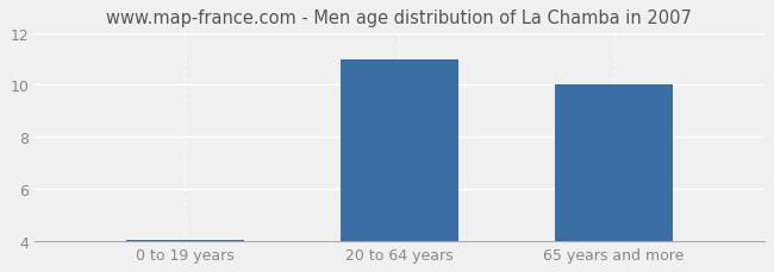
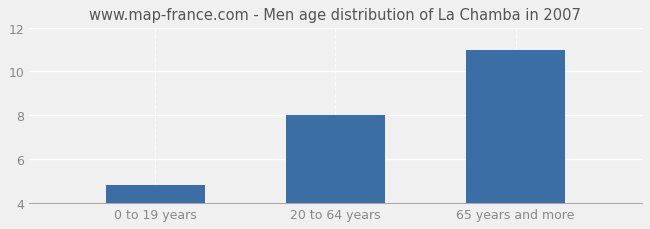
0 to 19 years: 4.05 -> 4.80
20 to 64 years: 11.00 -> 8.00
65 years and more: 10.00 -> 11.00
